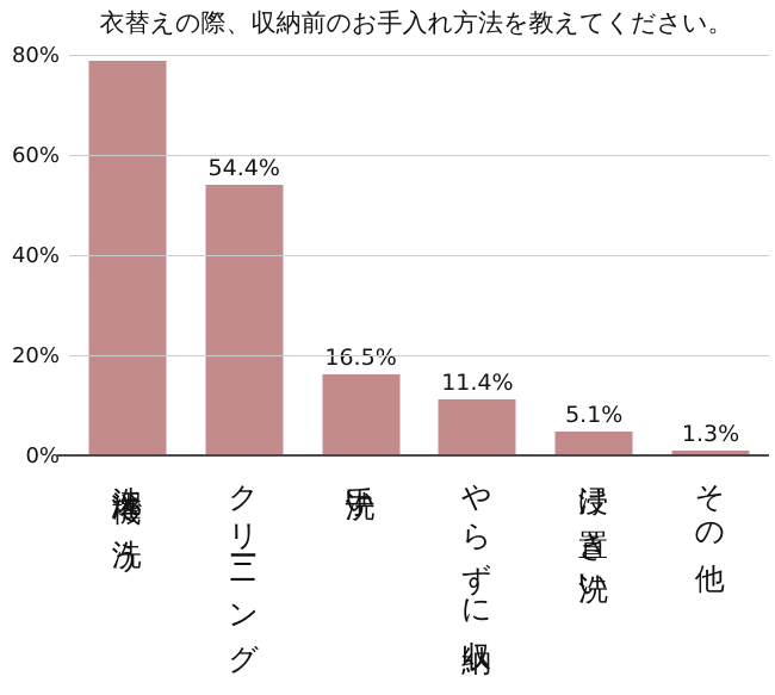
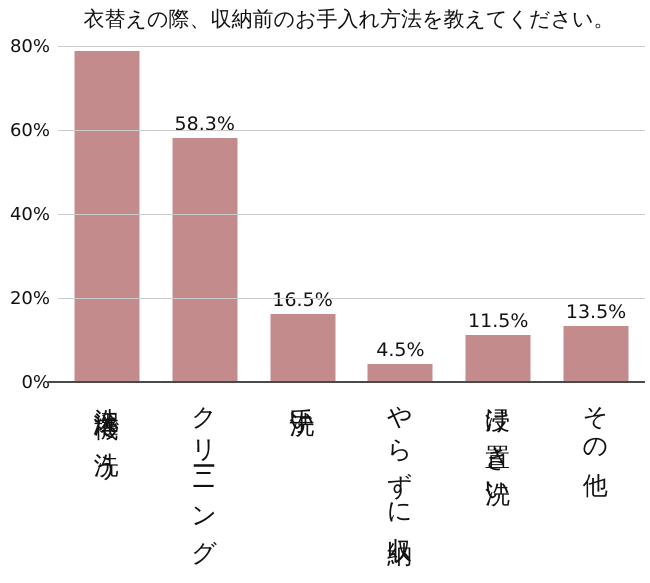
クリーニング: 54.4% -> 58.3%
やらずに収納: 11.4% -> 4.5%
浸け置き洗い: 5.1% -> 11.5%
その他: 1.3% -> 13.5%
